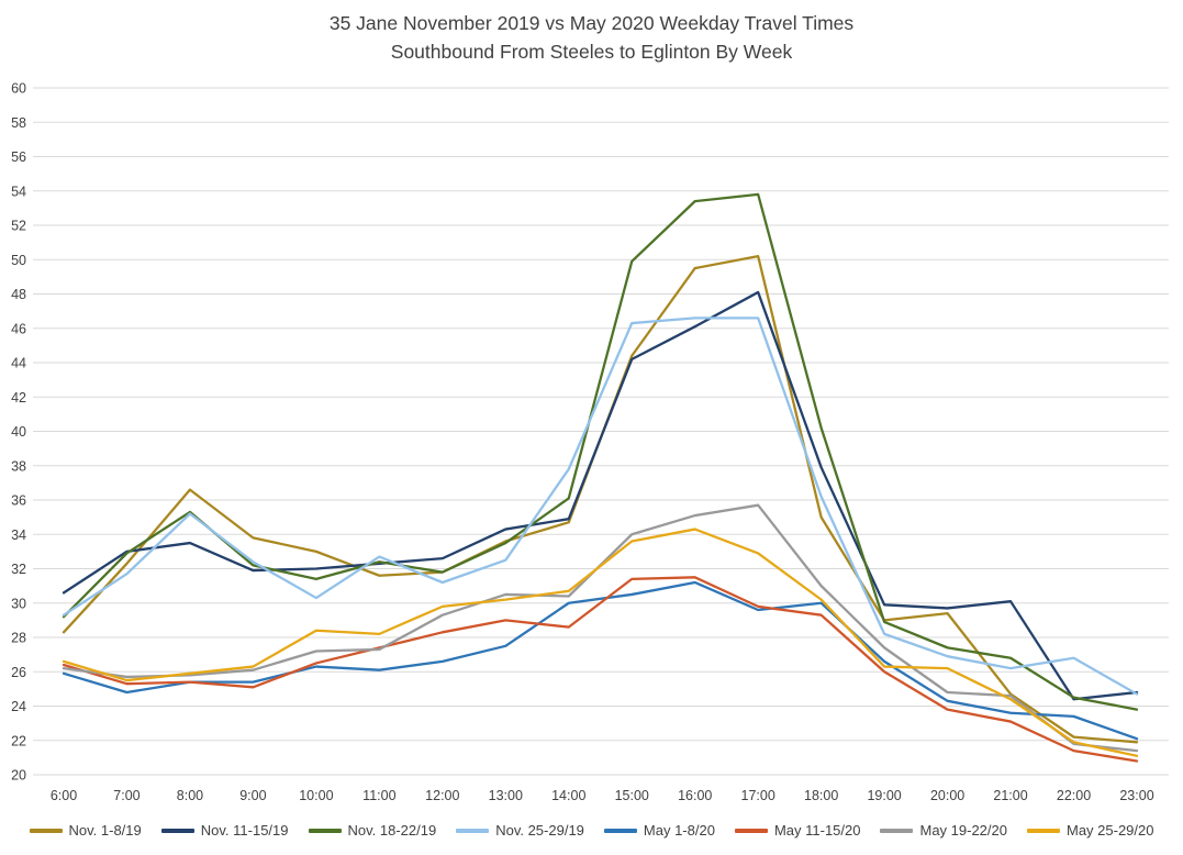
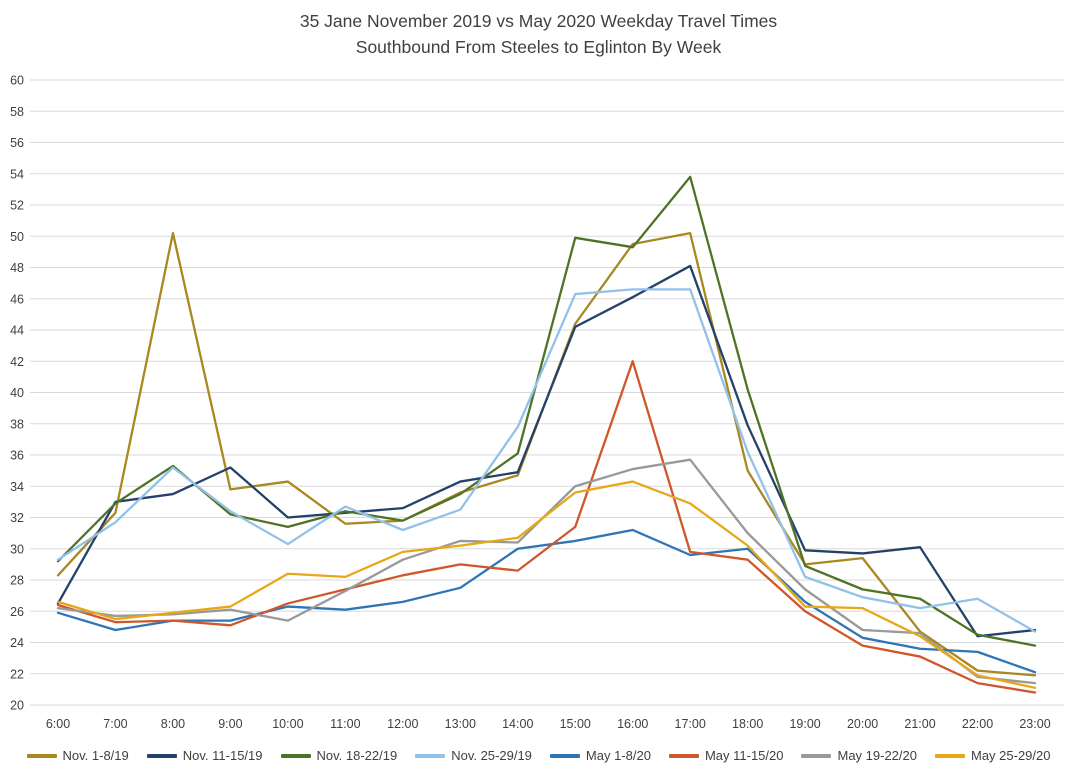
Nov. 11-15/19/6:00: 30.6 -> 26.5
Nov. 1-8/19/8:00: 36.6 -> 50.2
Nov. 11-15/19/9:00: 31.9 -> 35.2
Nov. 1-8/19/10:00: 33.0 -> 34.3
May 19-22/20/10:00: 27.2 -> 25.4
Nov. 18-22/19/16:00: 53.4 -> 49.3
May 11-15/20/16:00: 31.5 -> 42.0
